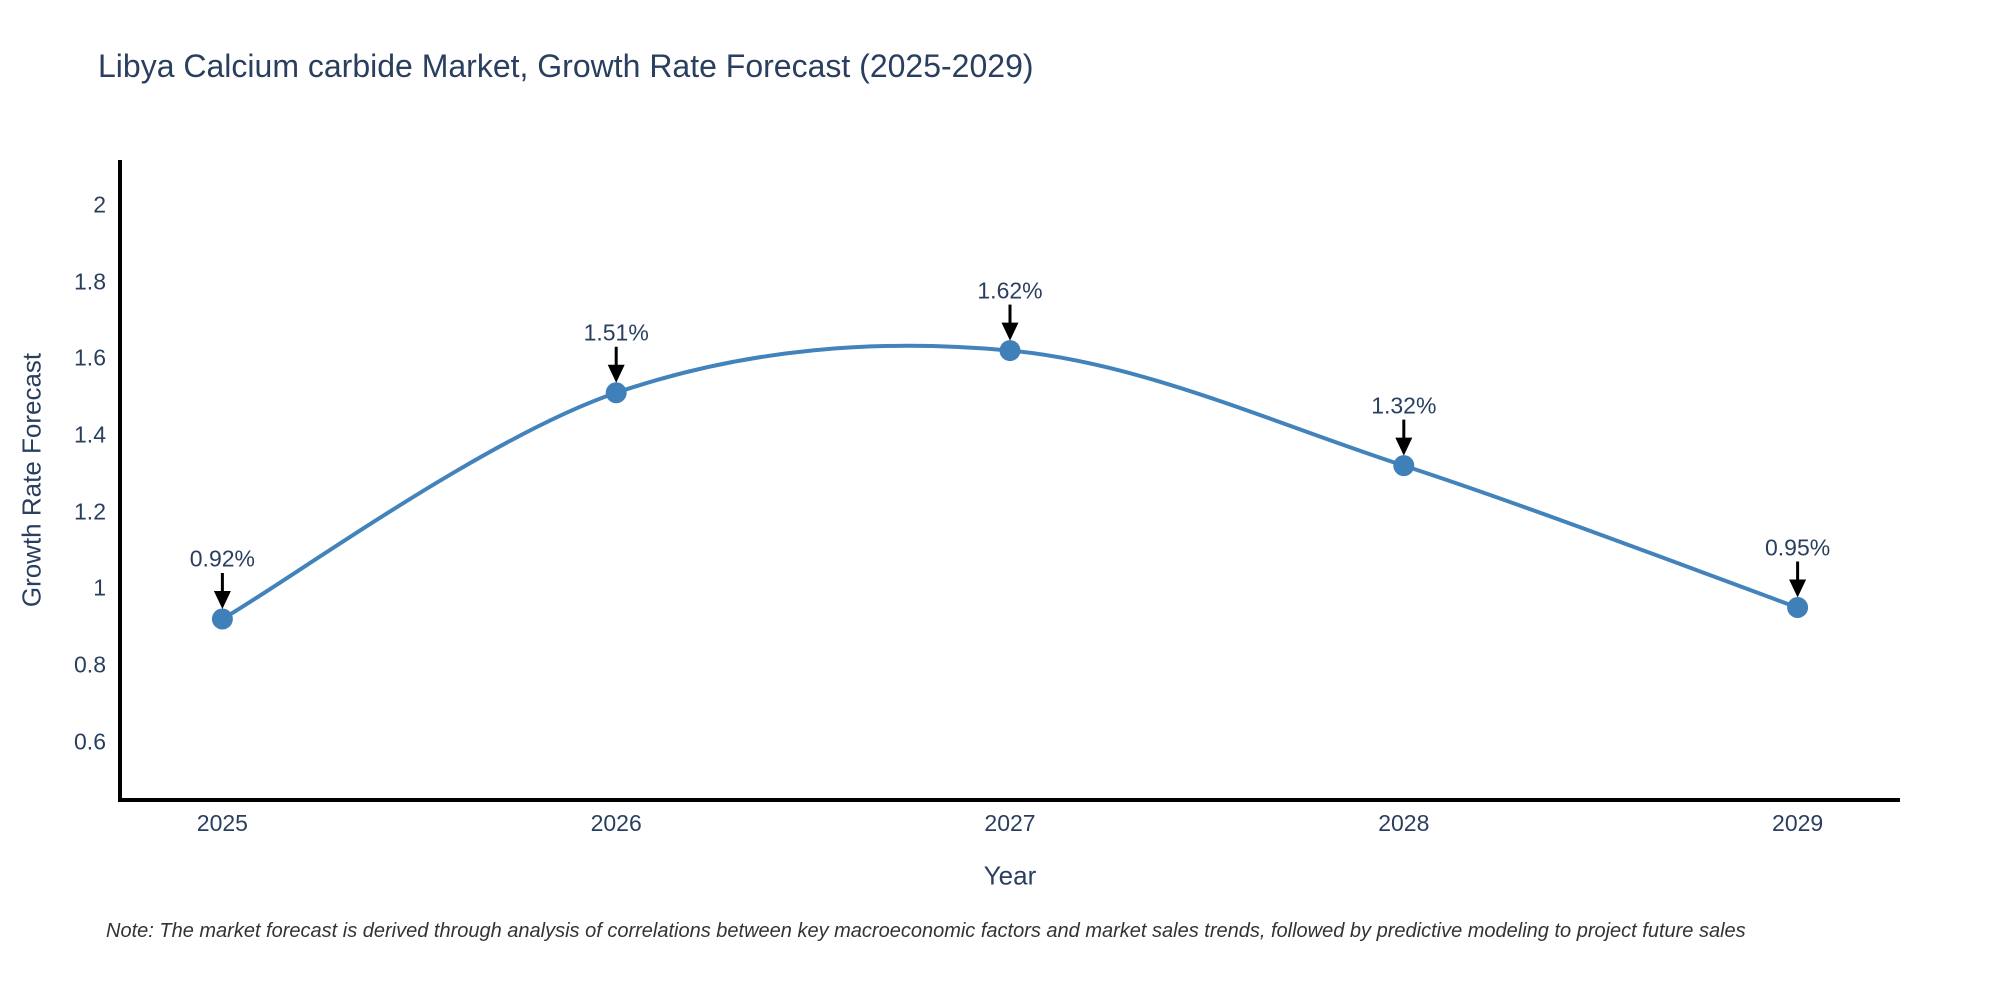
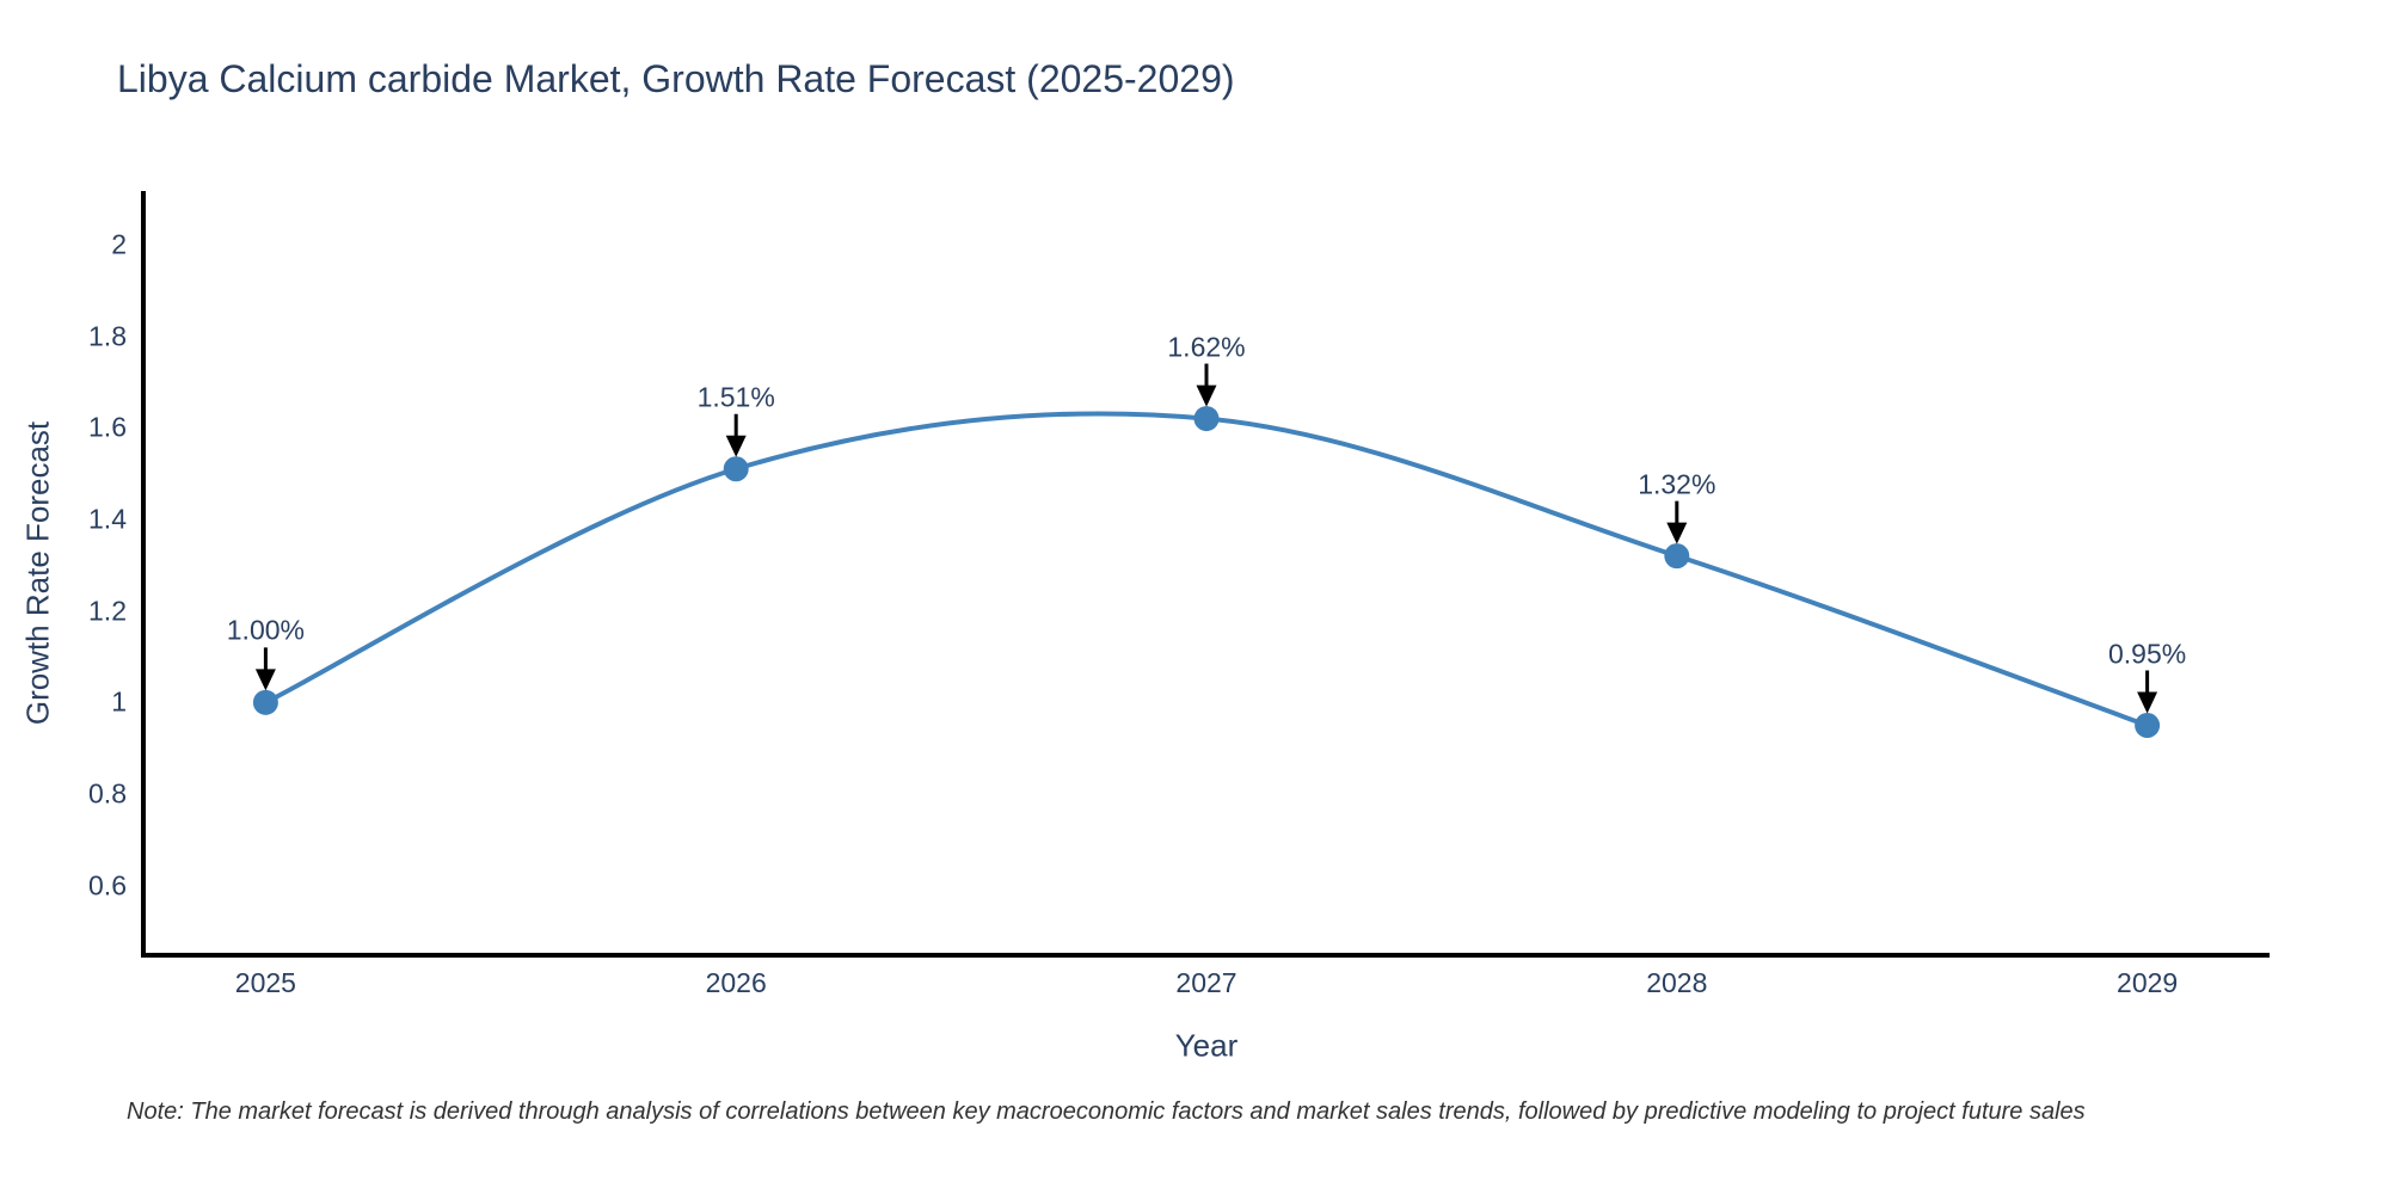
2025: 0.92% -> 1.00%
